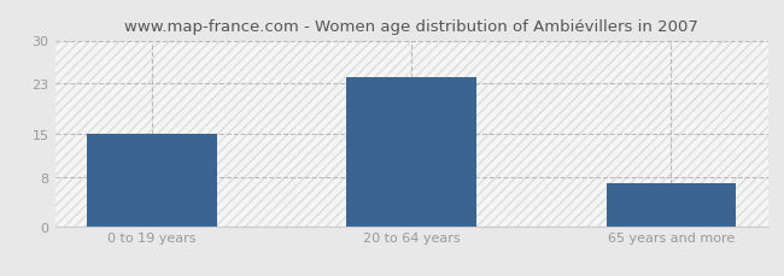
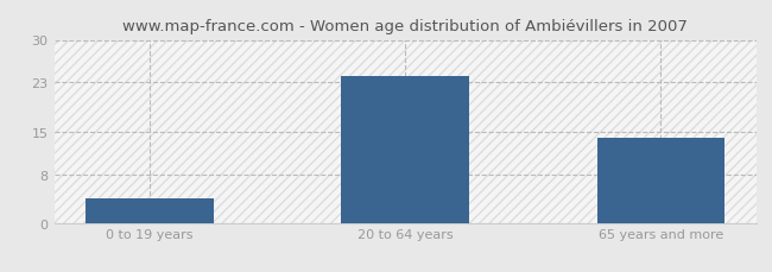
0 to 19 years: 15 -> 4
65 years and more: 7 -> 14
